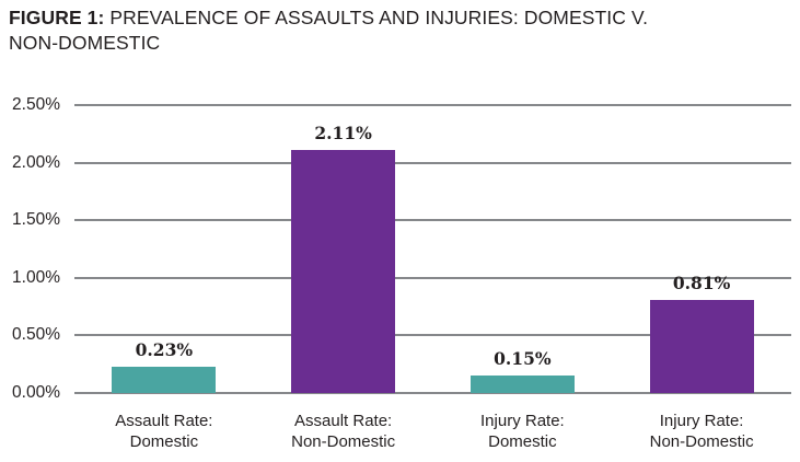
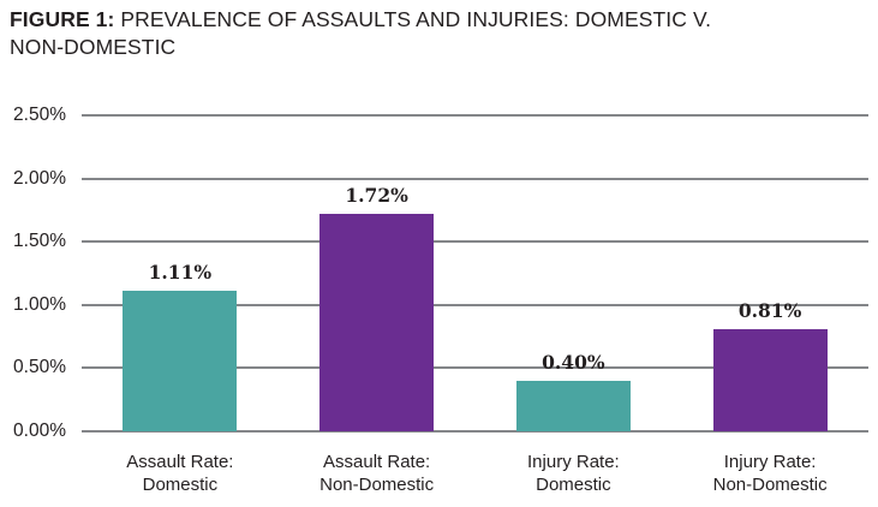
Assault Rate: Domestic: 0.23% -> 1.11%
Assault Rate: Non-Domestic: 2.11% -> 1.72%
Injury Rate: Domestic: 0.15% -> 0.40%
